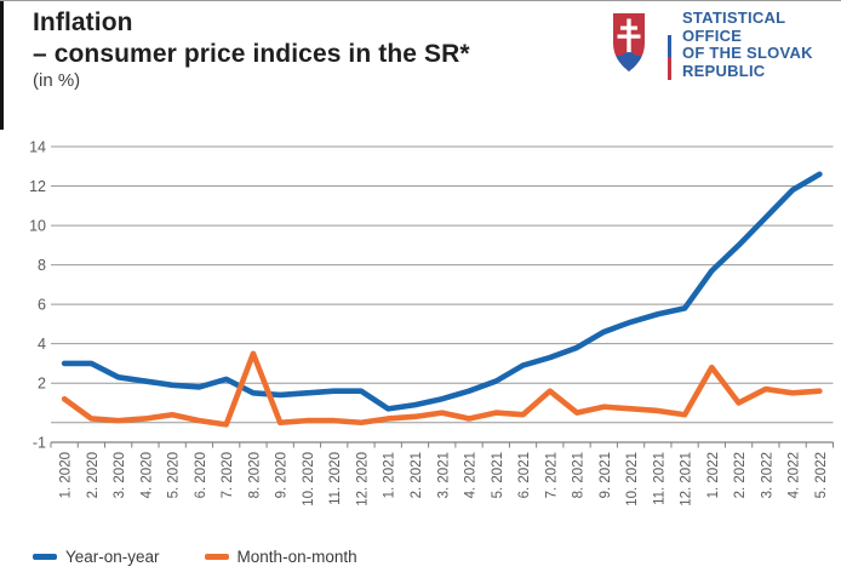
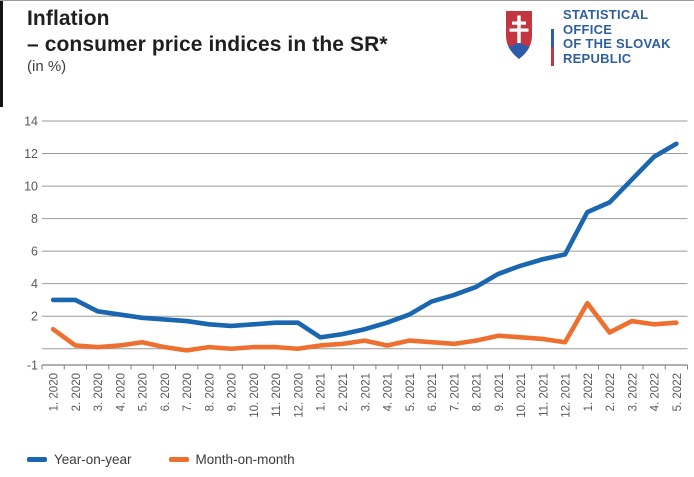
Year-on-year/7. 2020: 2.2 -> 1.7
Month-on-month/8. 2020: 3.5 -> 0.1
Month-on-month/7. 2021: 1.6 -> 0.3
Year-on-year/1. 2022: 7.7 -> 8.4
